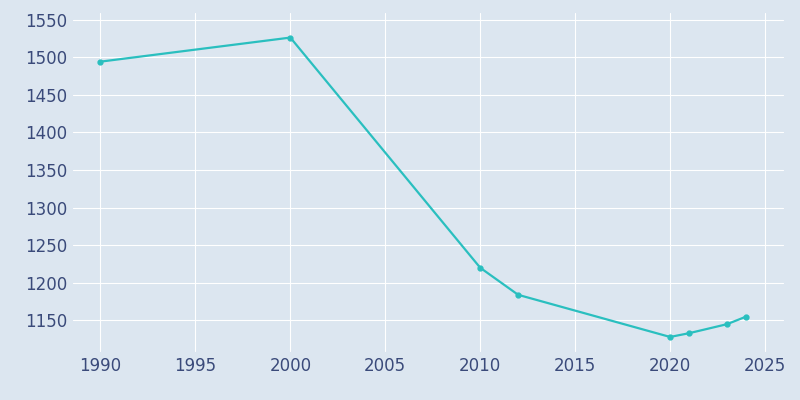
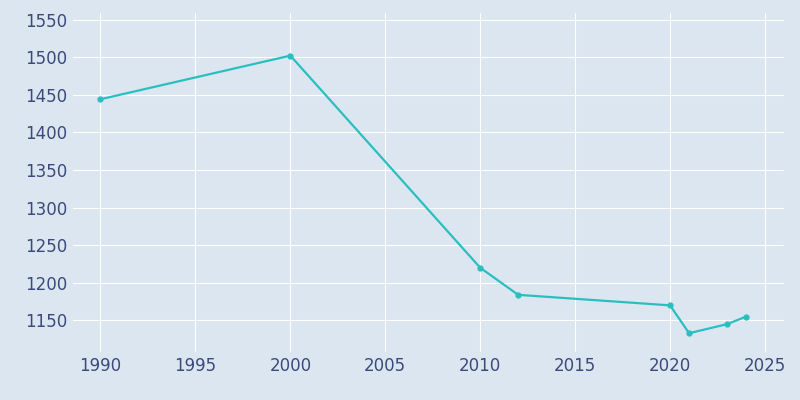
1990: 1494 -> 1444
2000: 1526 -> 1502
2020: 1128 -> 1170
